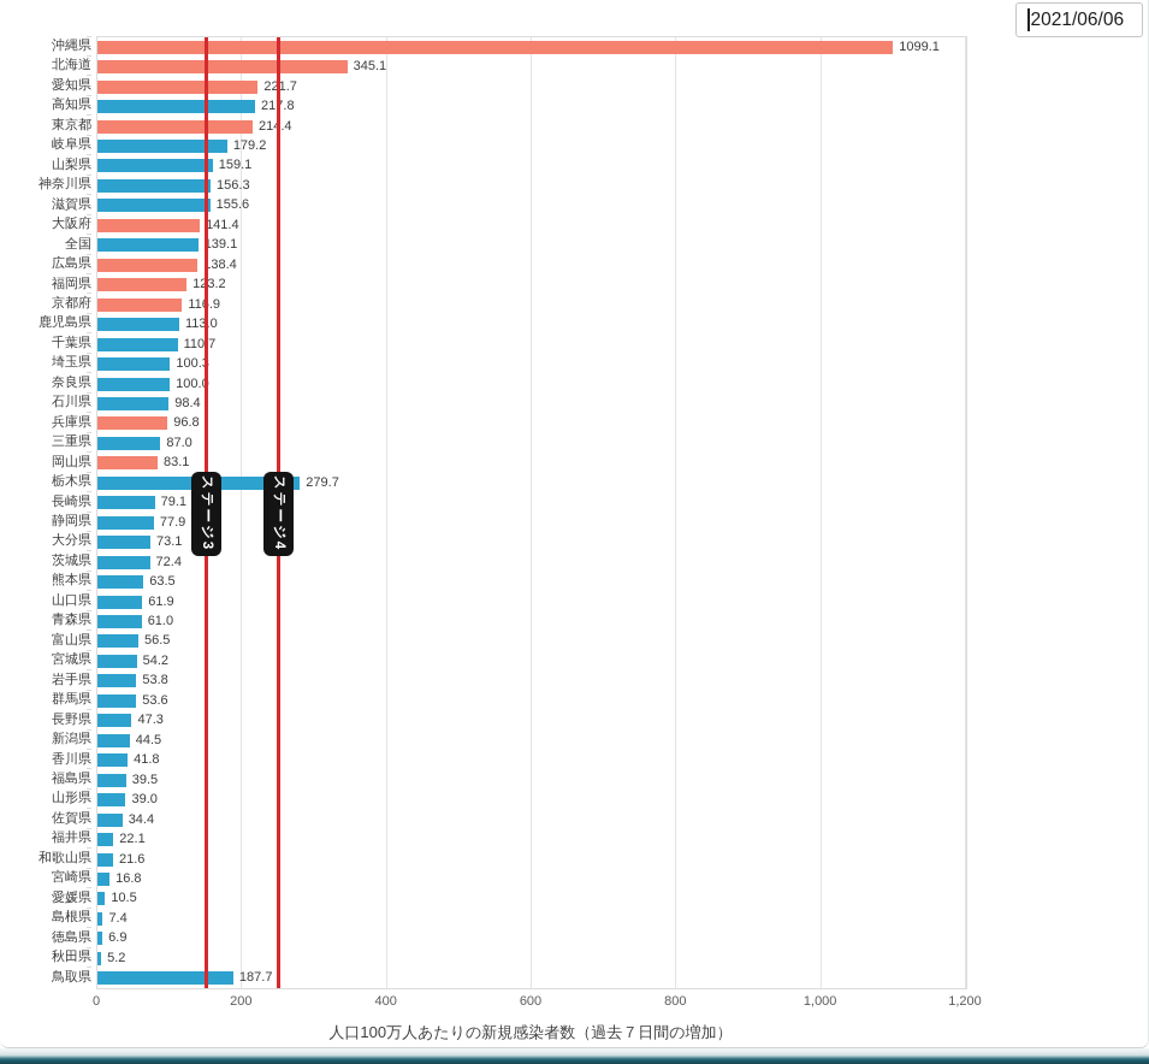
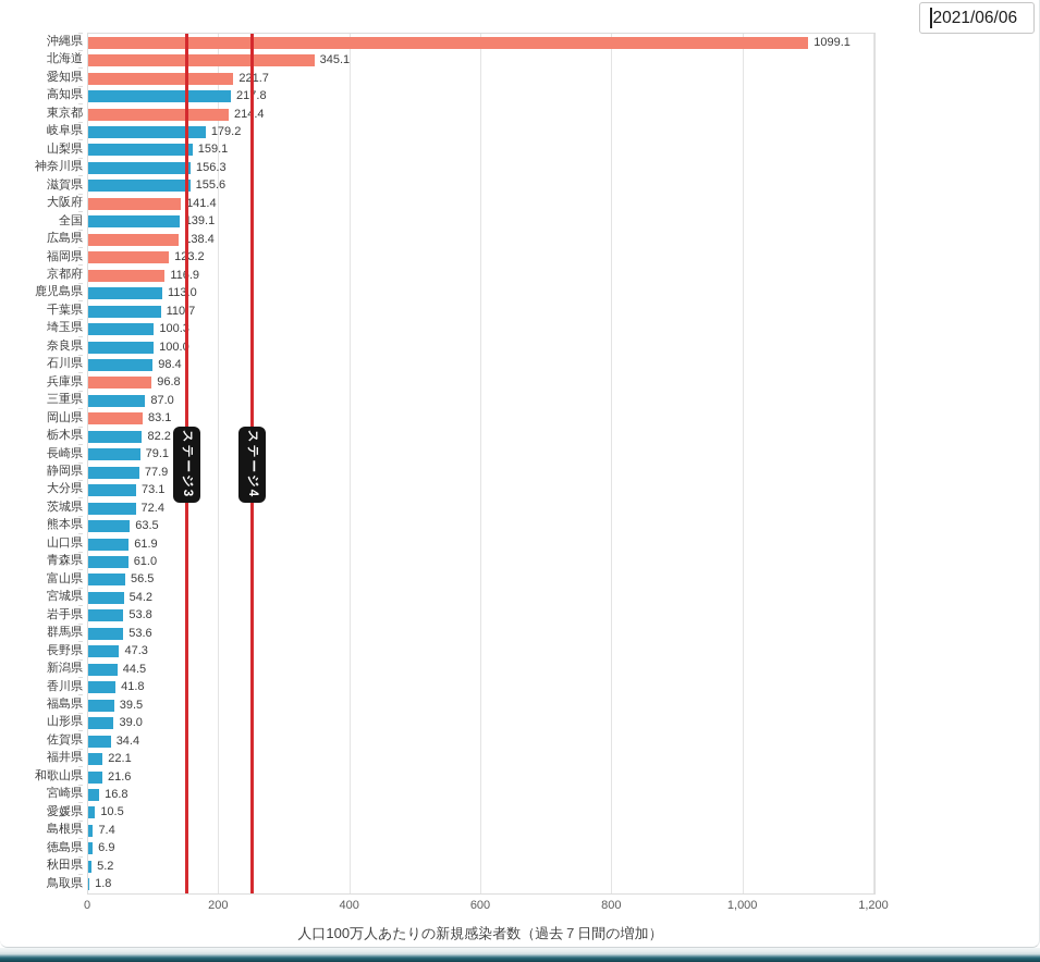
栃木県: 279.7 -> 82.2
鳥取県: 187.7 -> 1.8
